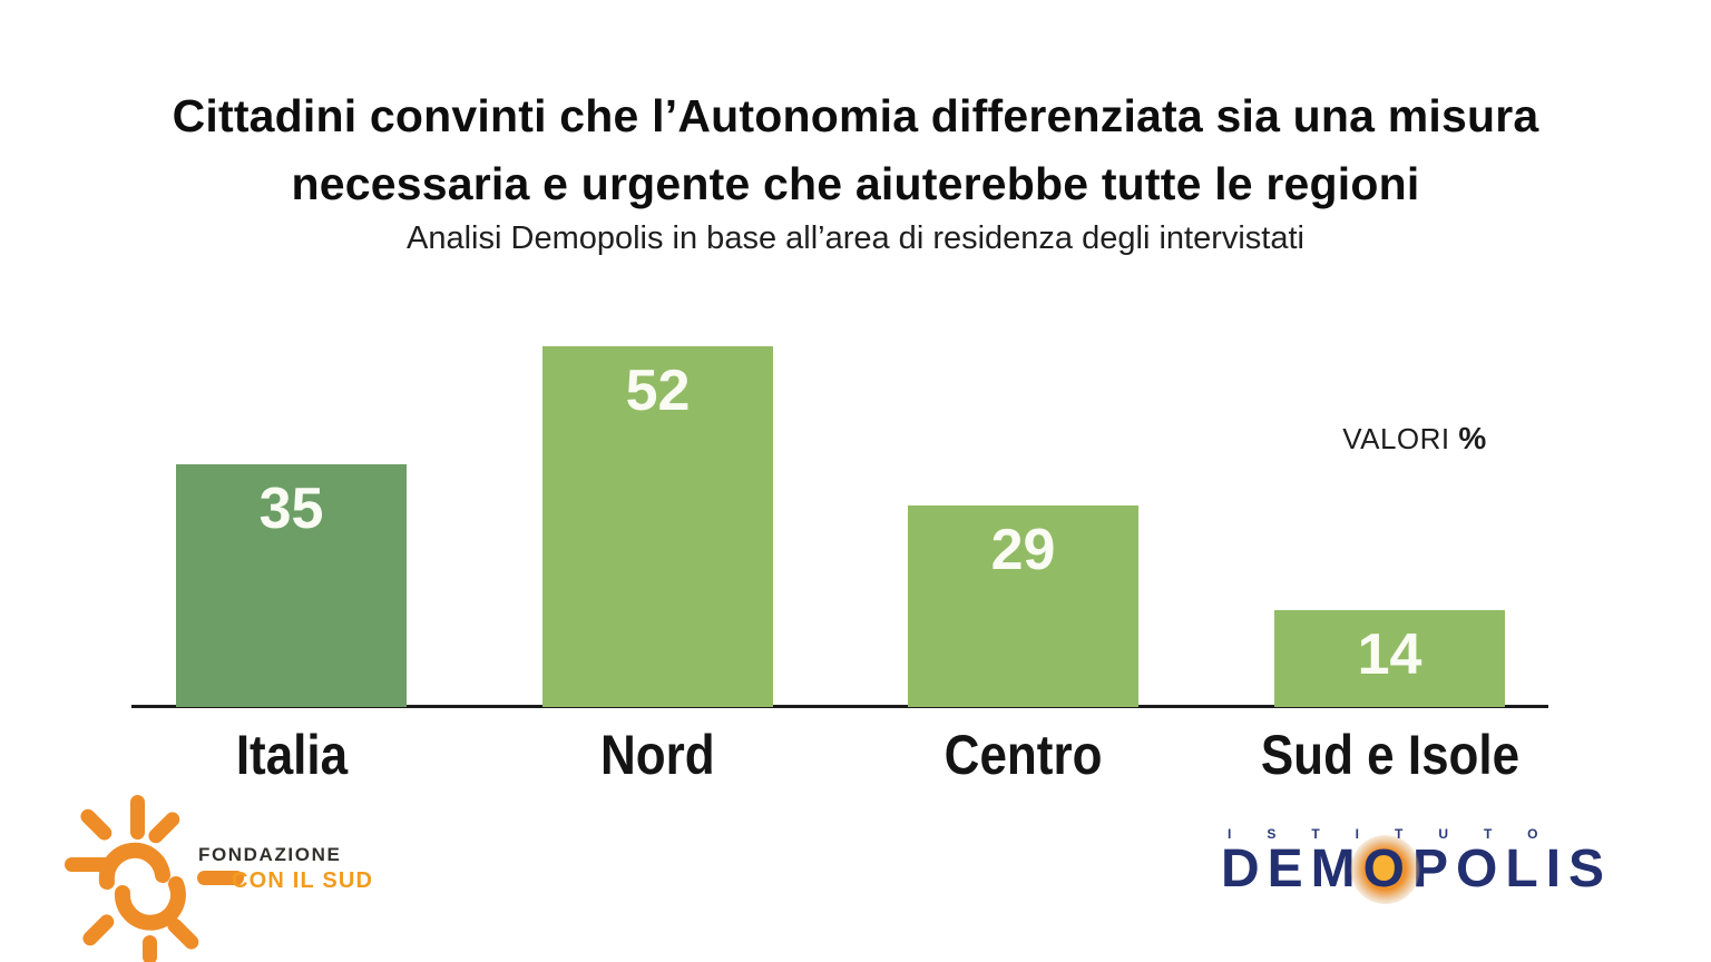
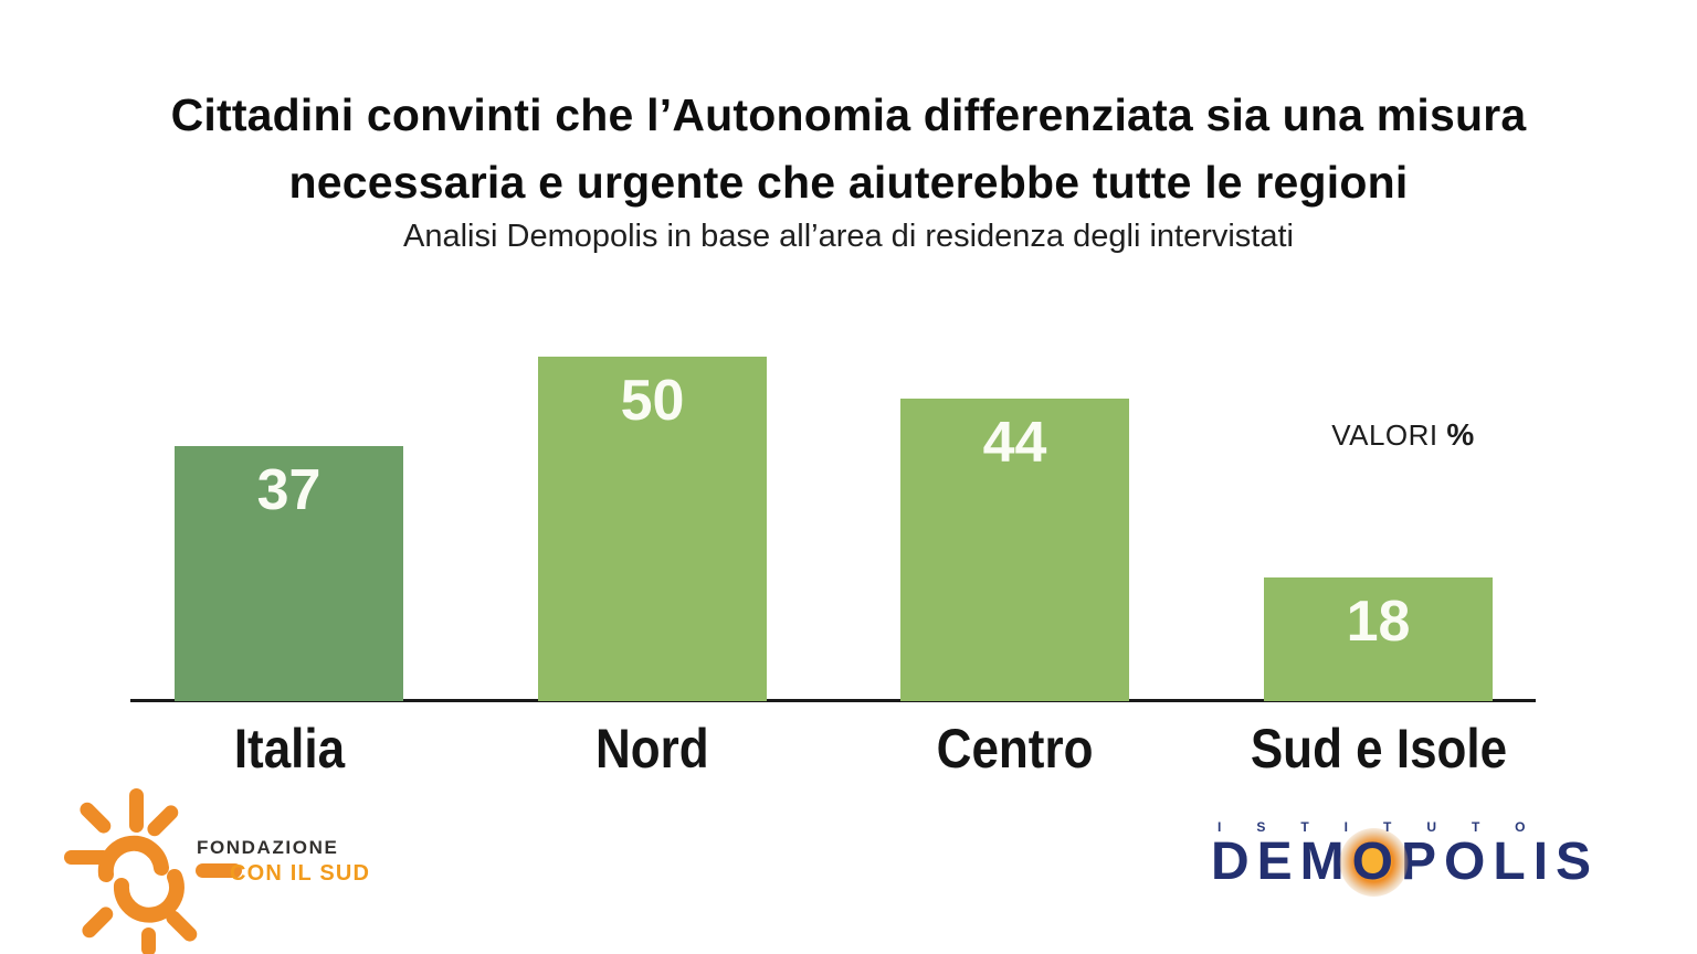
Italia: 35 -> 37
Nord: 52 -> 50
Centro: 29 -> 44
Sud e Isole: 14 -> 18
